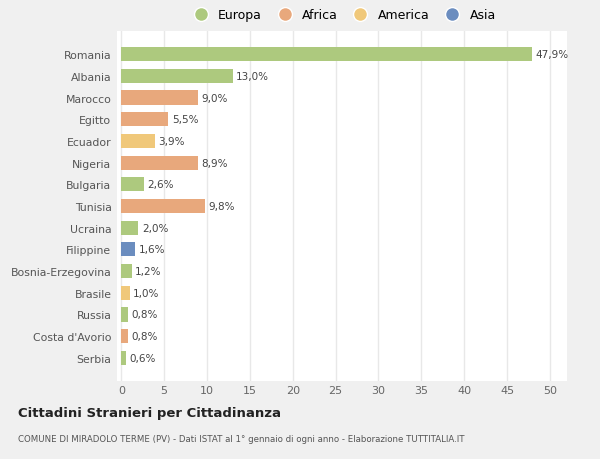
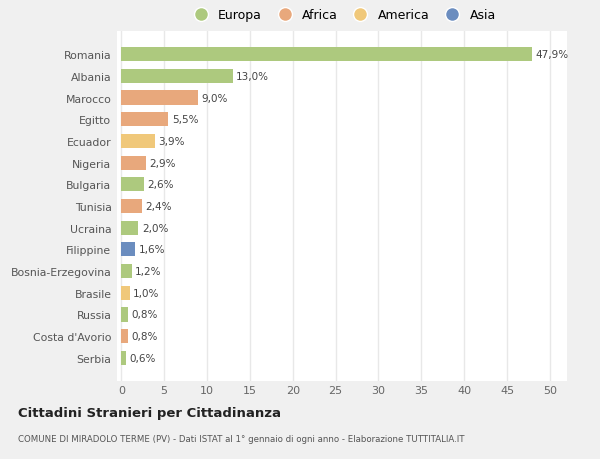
Nigeria: 8,9% -> 2,9%
Tunisia: 9,8% -> 2,4%
